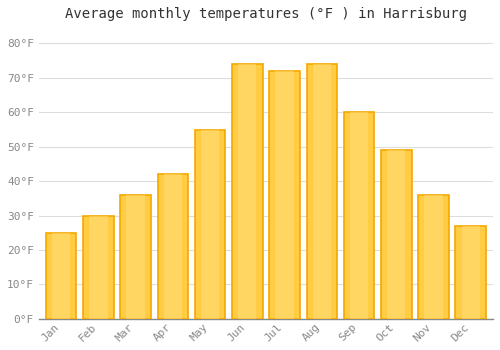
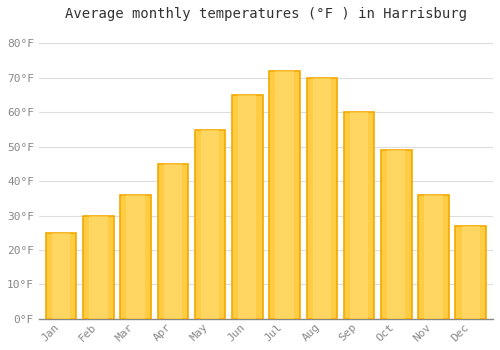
Apr: 42°F -> 45°F
Jun: 74°F -> 65°F
Aug: 74°F -> 70°F
